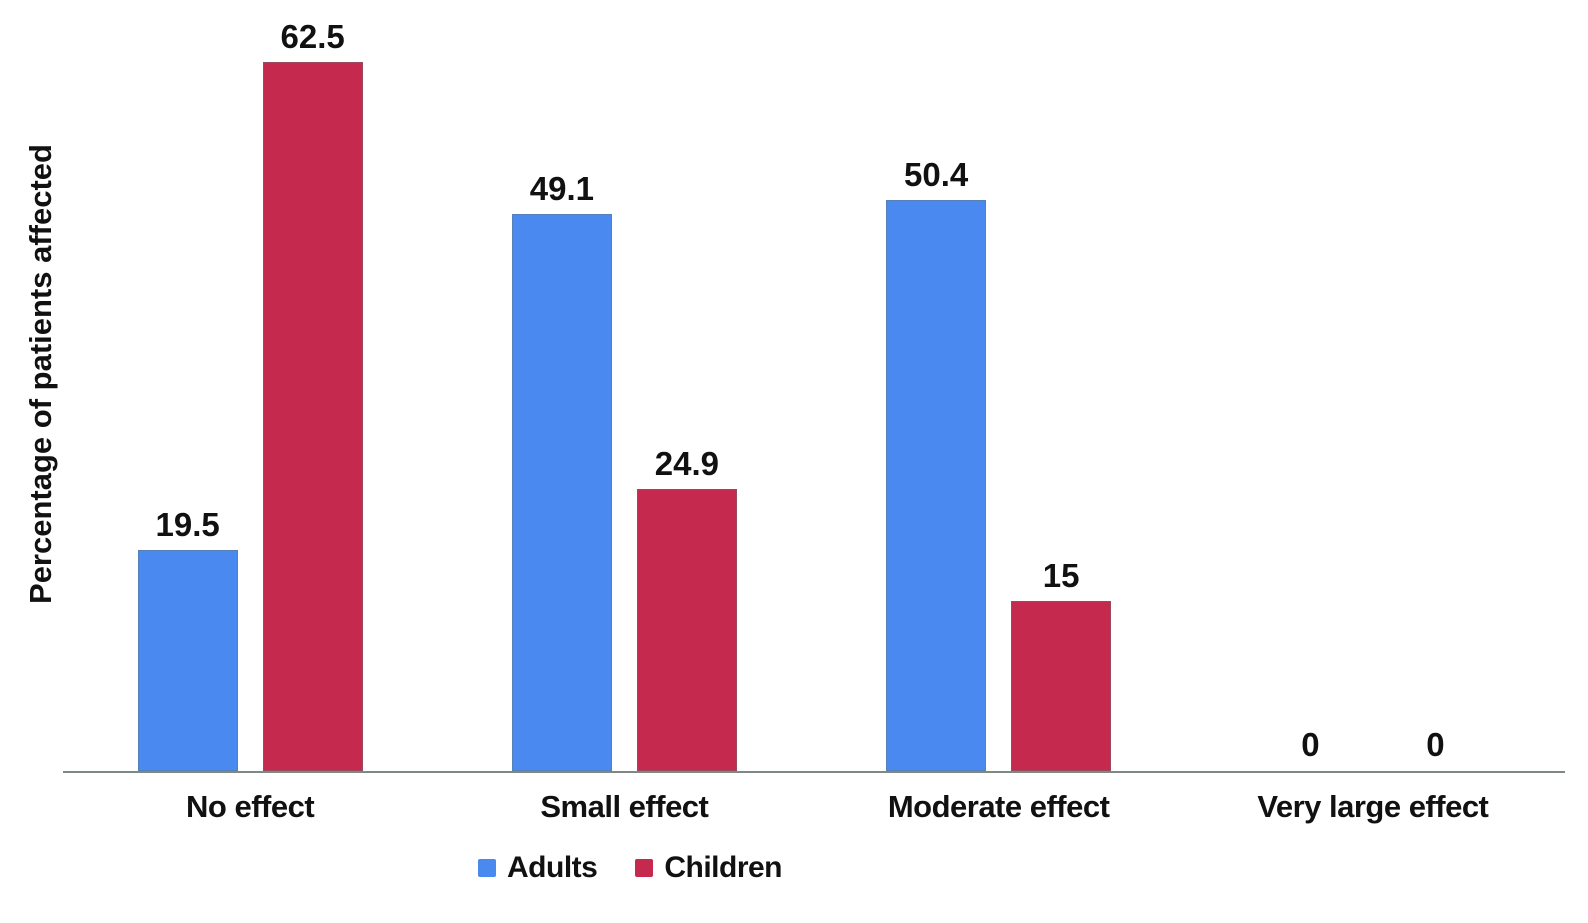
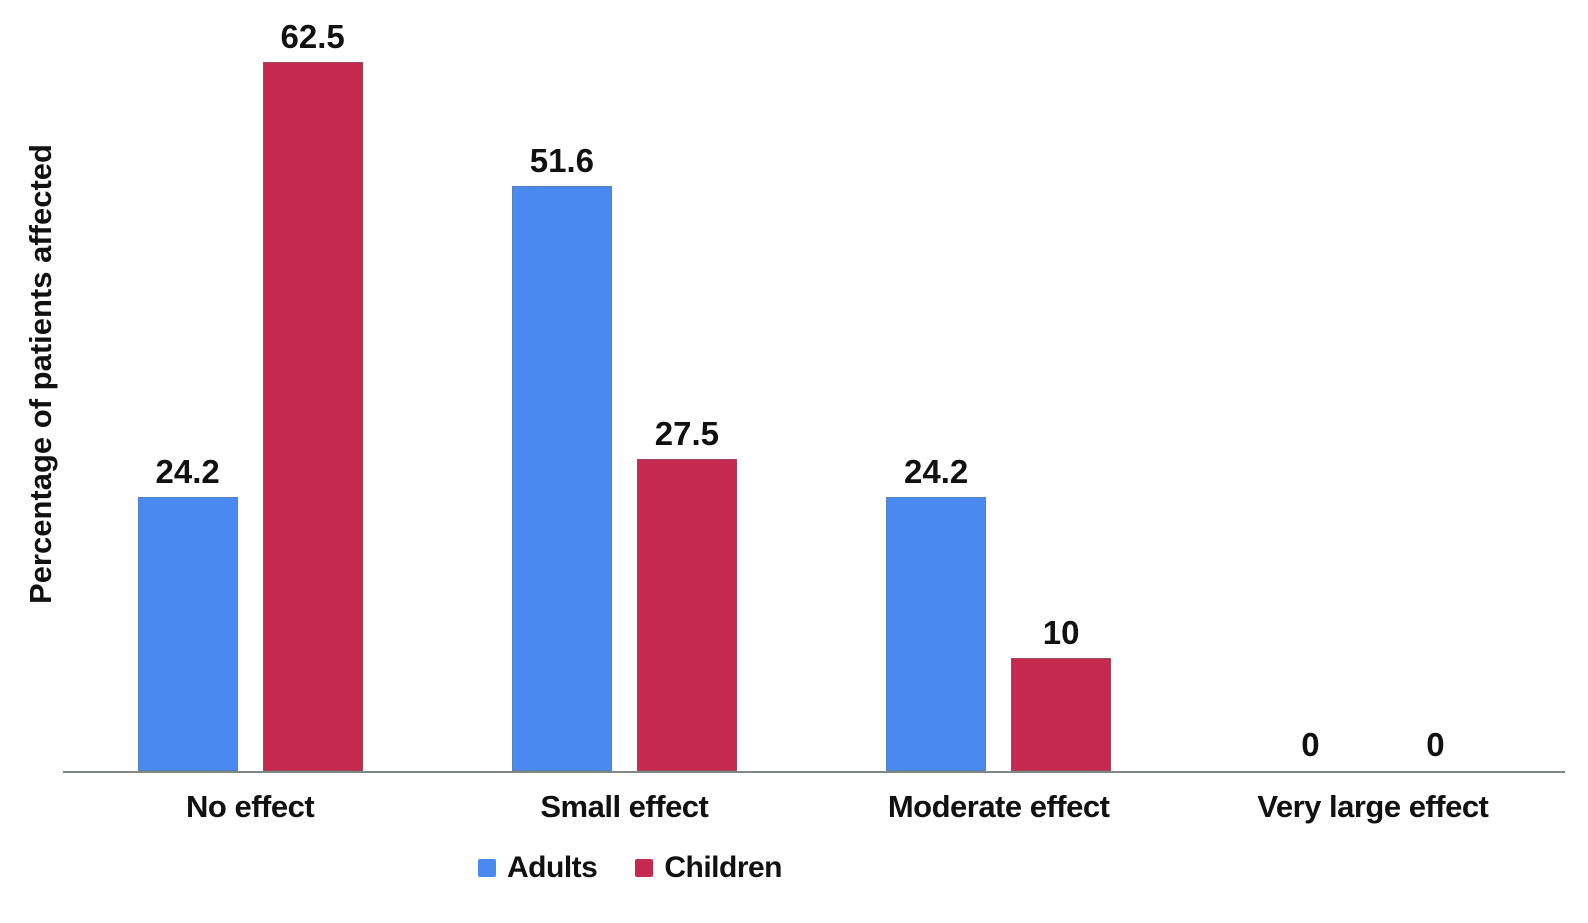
Adults/No effect: 19.5 -> 24.2
Adults/Small effect: 49.1 -> 51.6
Children/Small effect: 24.9 -> 27.5
Adults/Moderate effect: 50.4 -> 24.2
Children/Moderate effect: 15 -> 10
